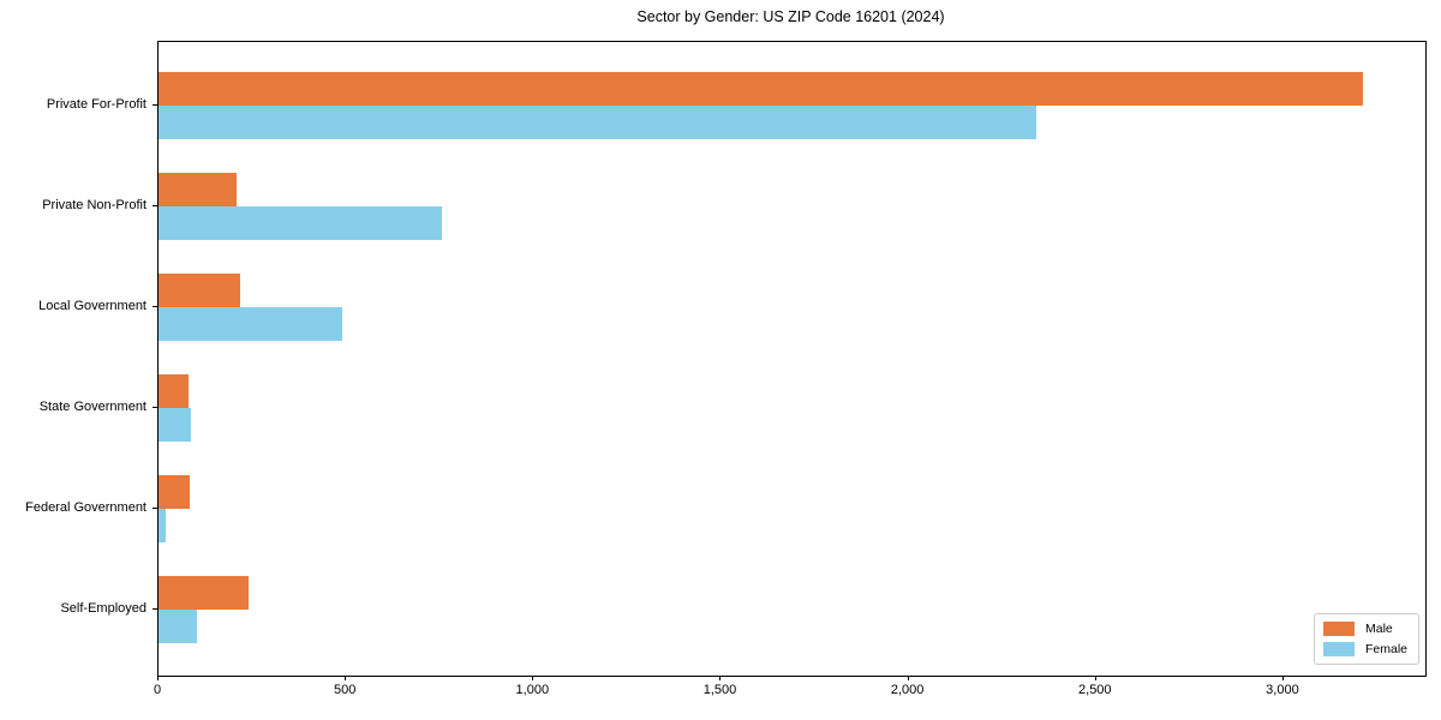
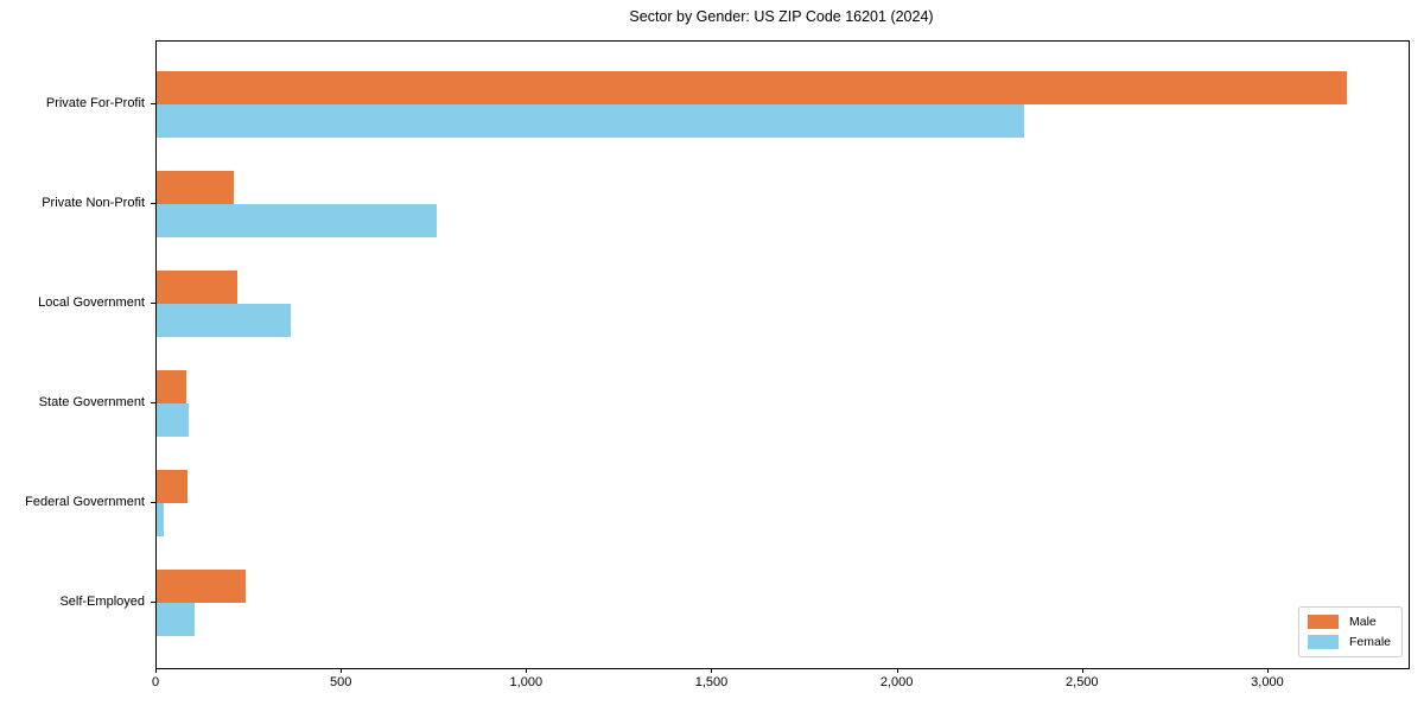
Female/Local Government: 490 -> 360
